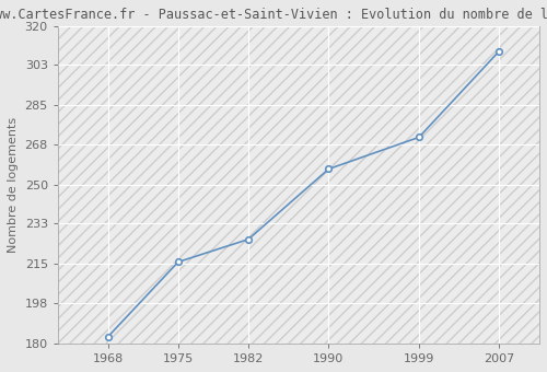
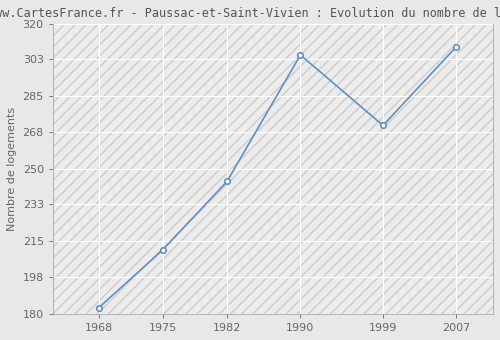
1975: 216 -> 211
1982: 226 -> 244
1990: 257 -> 305
